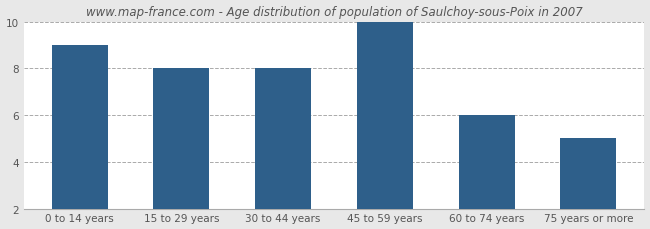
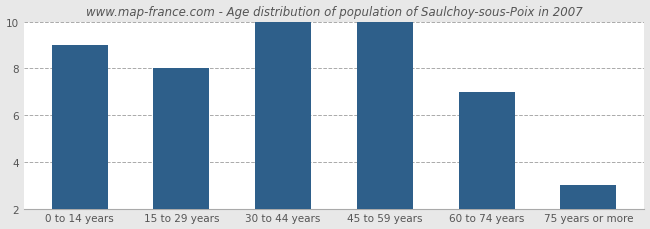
30 to 44 years: 8 -> 10
60 to 74 years: 6 -> 7
75 years or more: 5 -> 3
